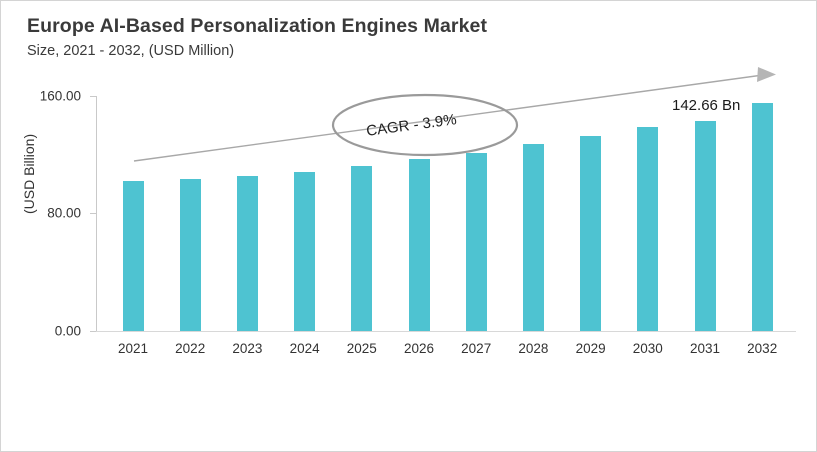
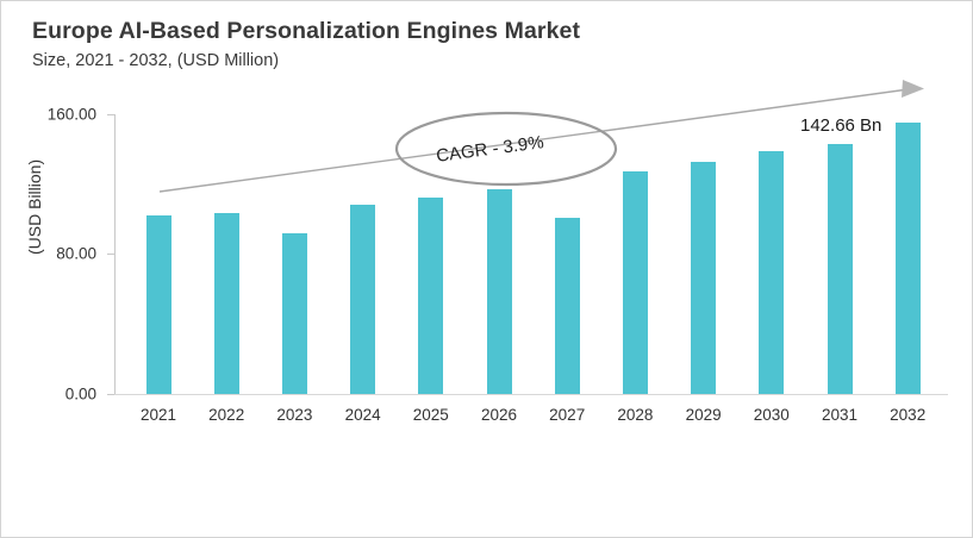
2023: 106 -> 92
2027: 121 -> 101
